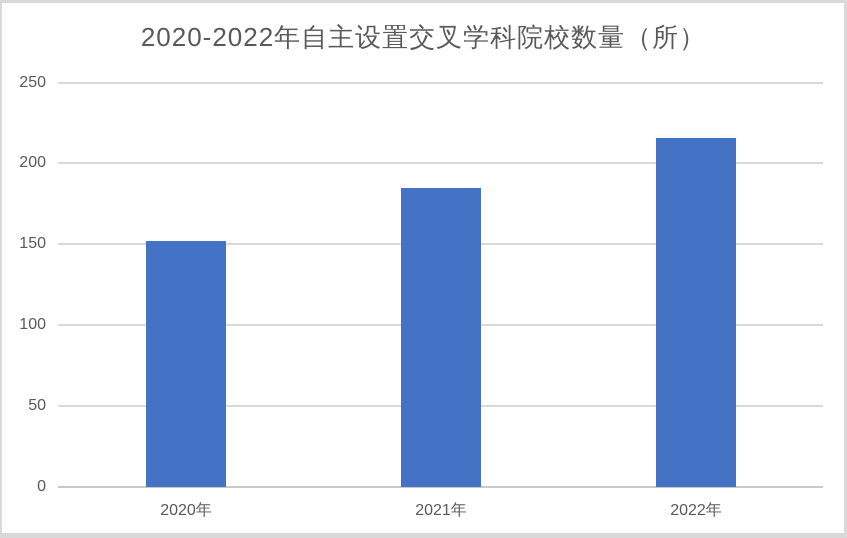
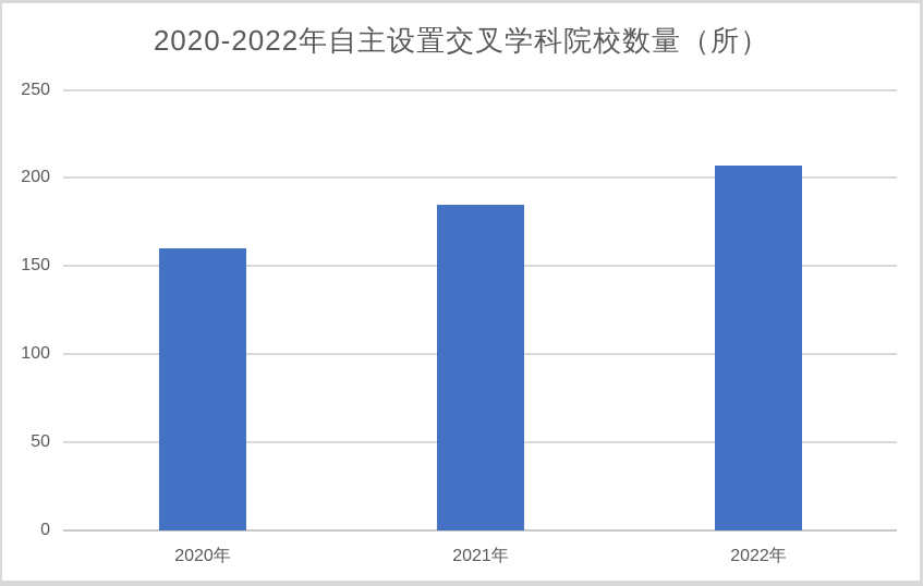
2020年: 152 -> 160
2022年: 216 -> 207
